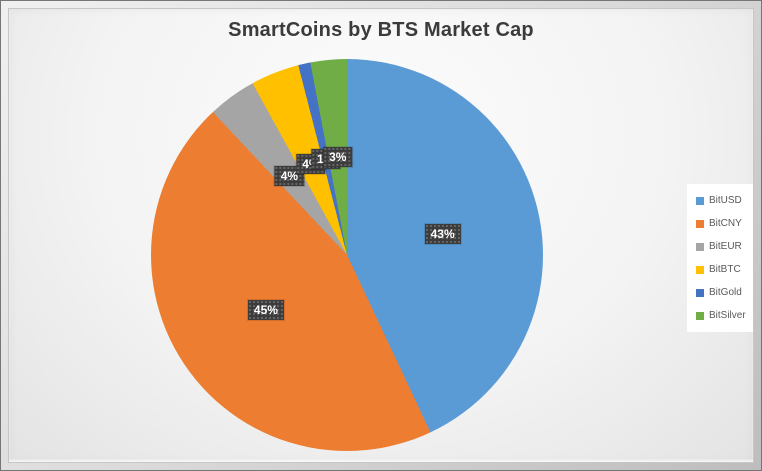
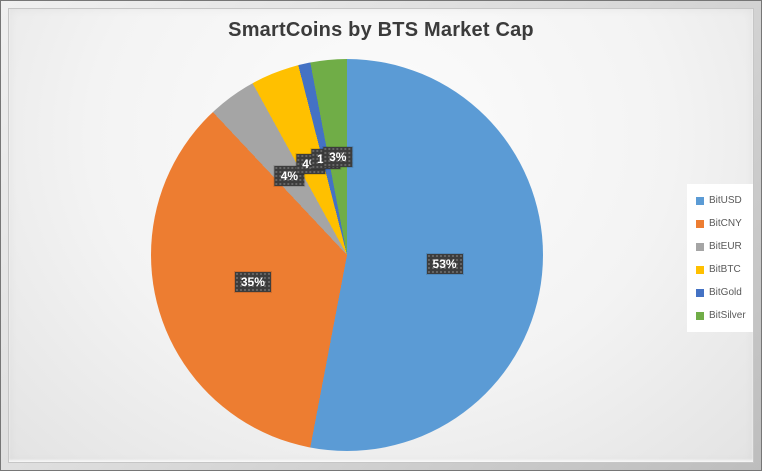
BitUSD: 43% -> 53%
BitCNY: 45% -> 35%
